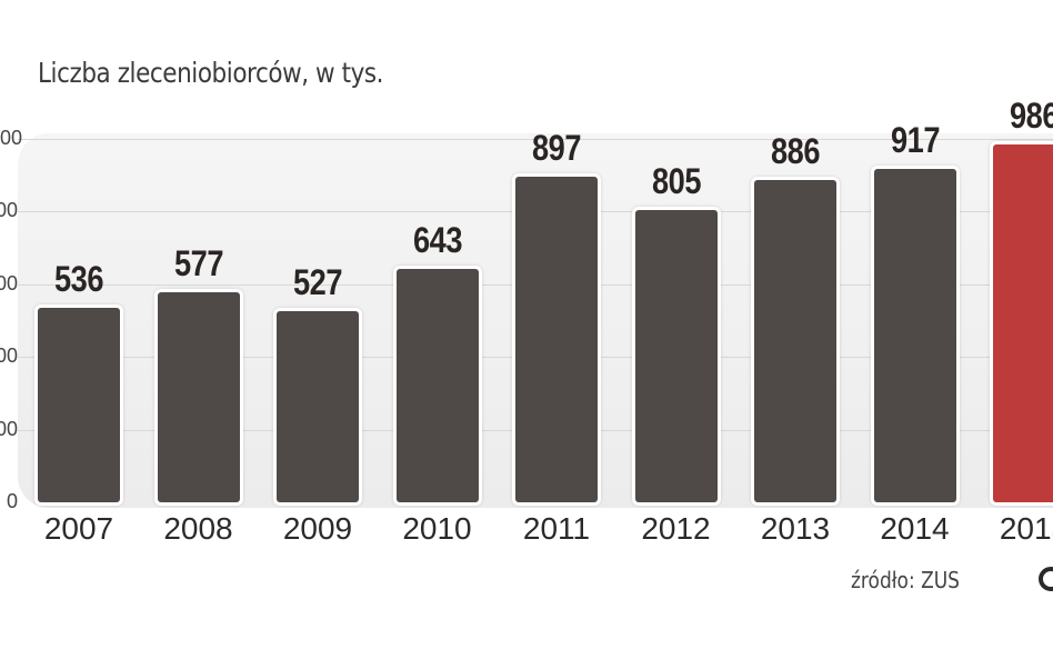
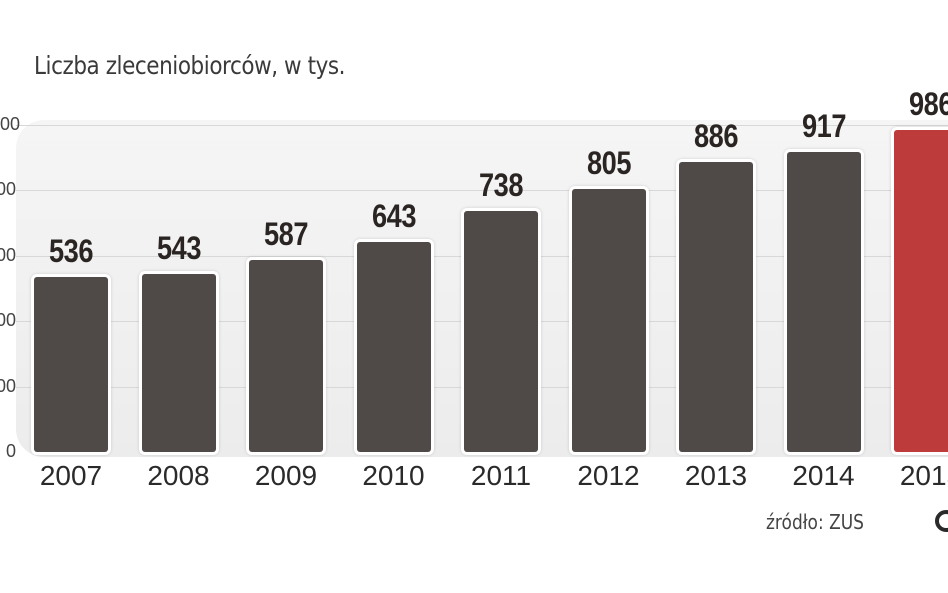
2008: 577 -> 543
2009: 527 -> 587
2011: 897 -> 738
